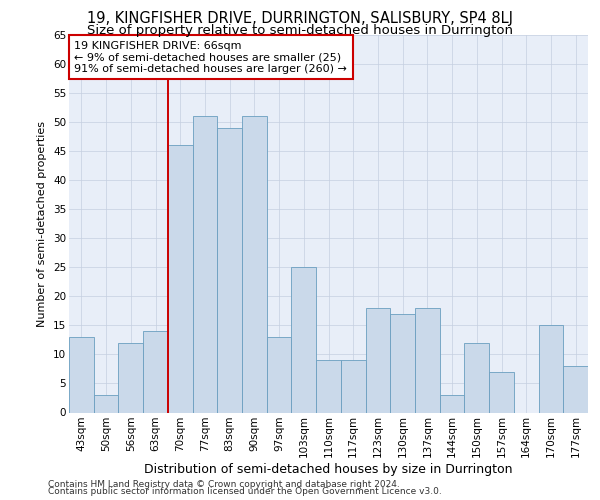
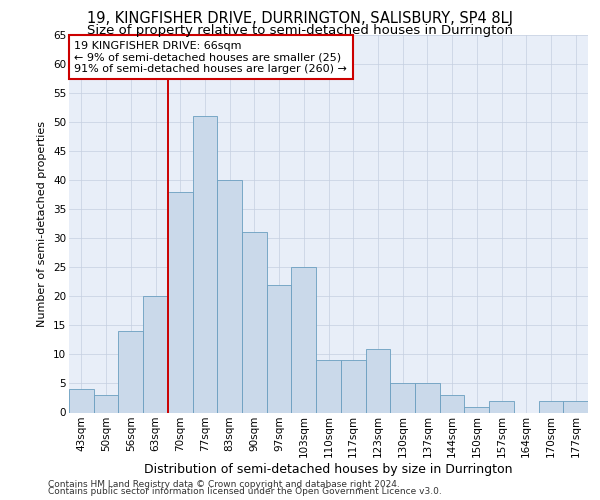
43sqm: 13 -> 4
56sqm: 12 -> 14
63sqm: 14 -> 20
70sqm: 46 -> 38
83sqm: 49 -> 40
90sqm: 51 -> 31
97sqm: 13 -> 22
123sqm: 18 -> 11
130sqm: 17 -> 5
137sqm: 18 -> 5
150sqm: 12 -> 1
157sqm: 7 -> 2
170sqm: 15 -> 2
177sqm: 8 -> 2
